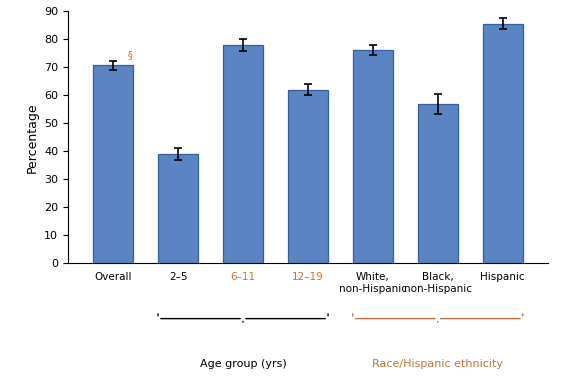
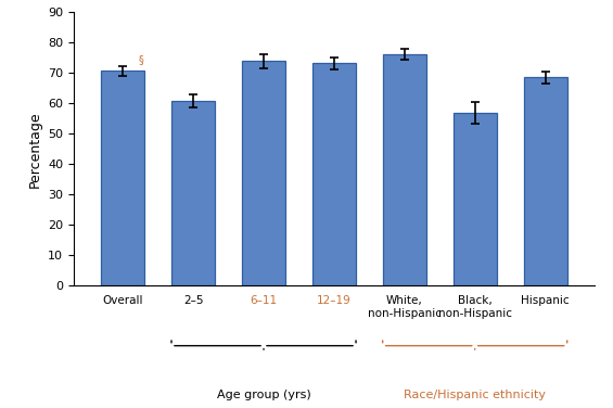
2–5: 39.0 -> 60.8
6–11: 78.0 -> 73.9
12–19: 62.0 -> 73.2
Hispanic: 85.5 -> 68.5
